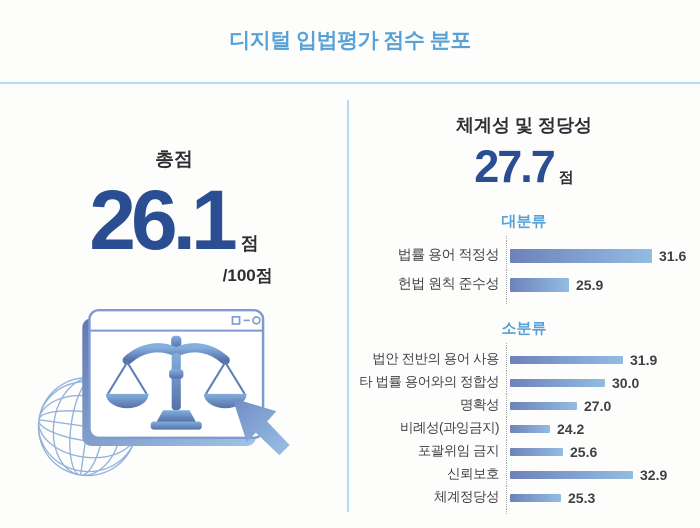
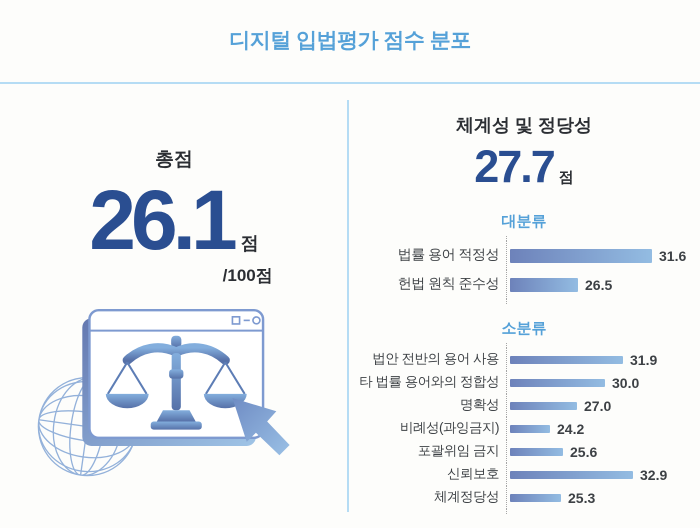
대분류/헌법 원칙 준수성: 25.9 -> 26.5
